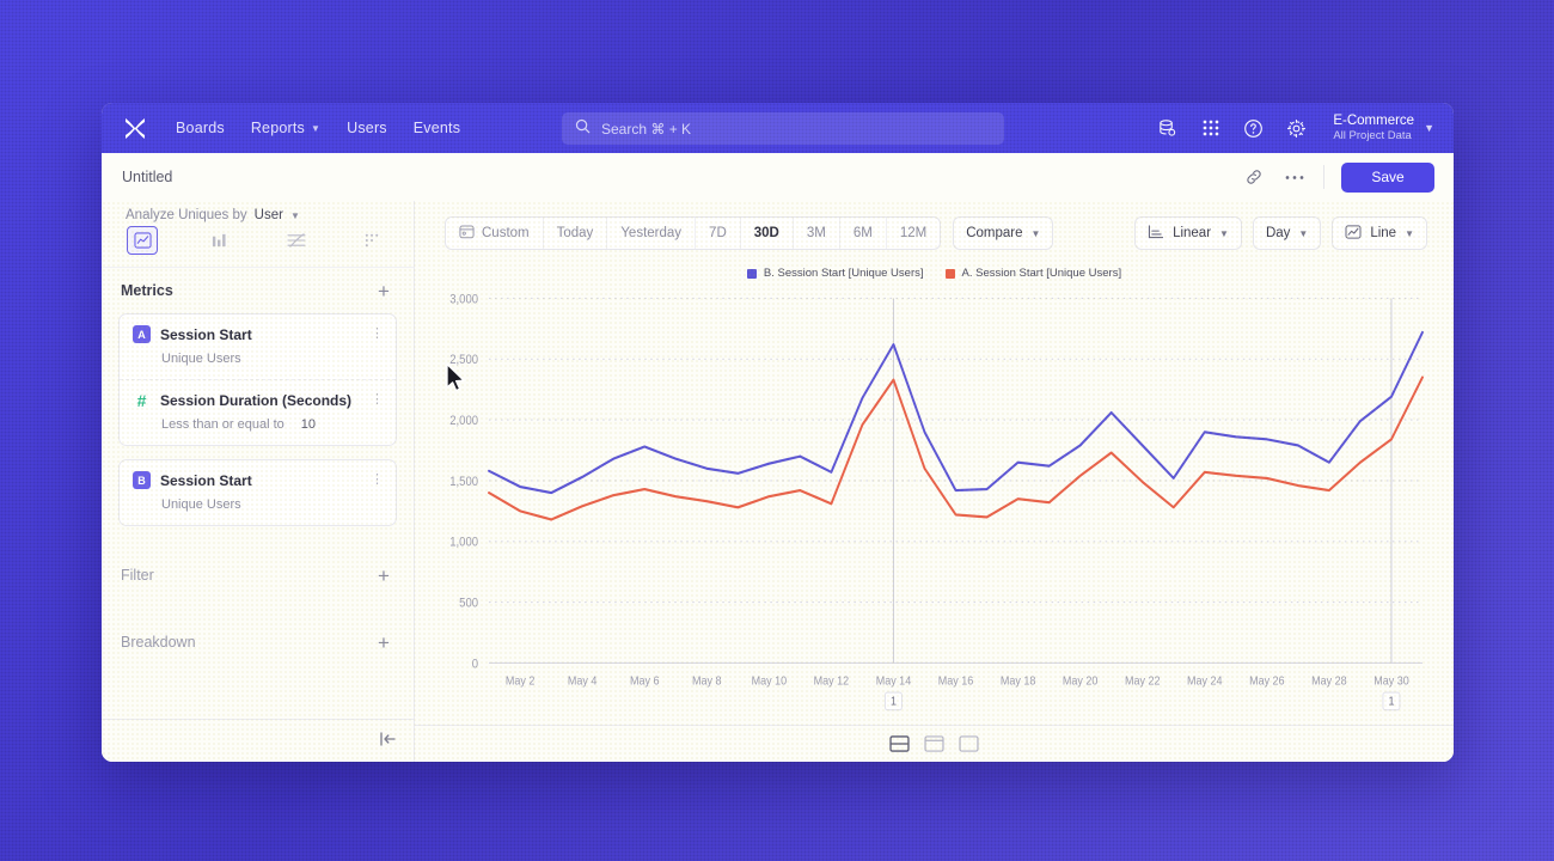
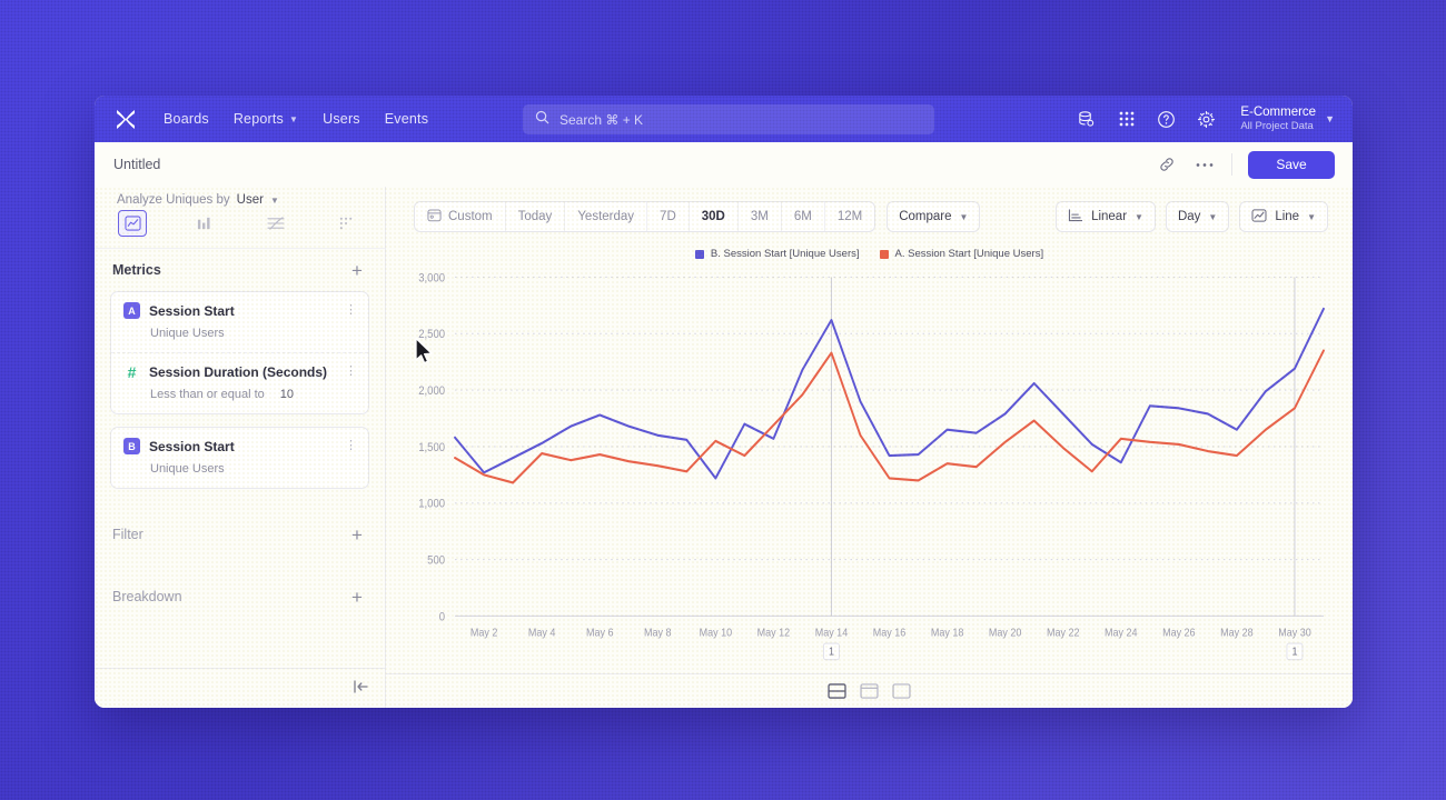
B. Session Start [Unique Users]/May 2: 1450 -> 1270
A. Session Start [Unique Users]/May 4: 1290 -> 1440
B. Session Start [Unique Users]/May 10: 1640 -> 1220
A. Session Start [Unique Users]/May 10: 1370 -> 1550
A. Session Start [Unique Users]/May 12: 1310 -> 1690
B. Session Start [Unique Users]/May 24: 1900 -> 1360
